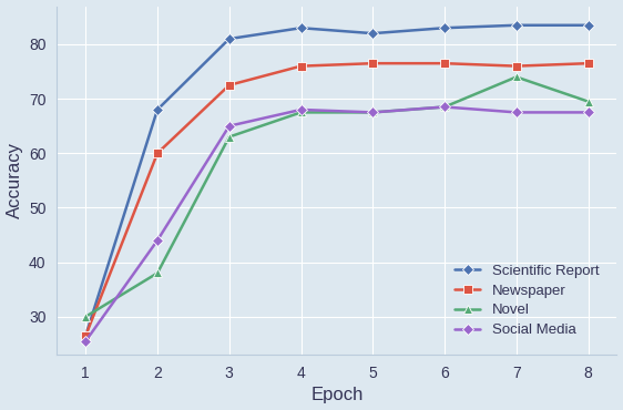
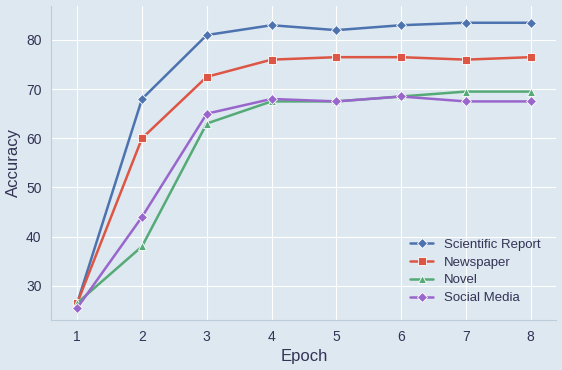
Novel/1: 30.0 -> 26.5
Novel/7: 74.0 -> 69.5
